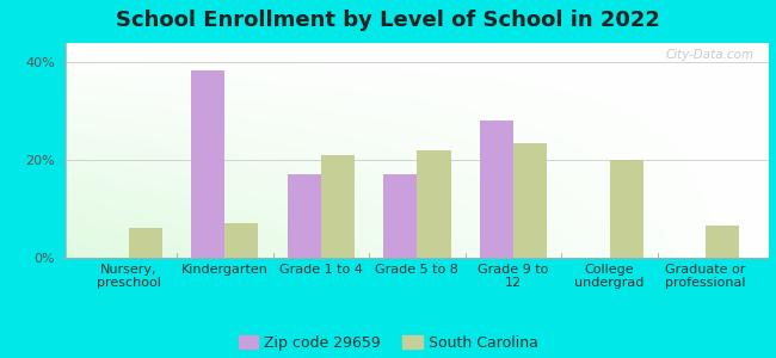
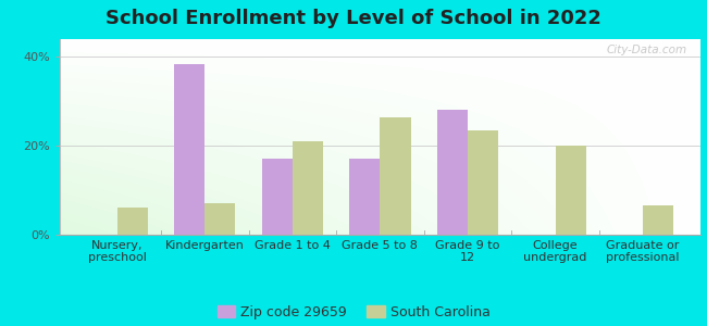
South Carolina/Grade 5 to 8: 22.0% -> 26.5%
